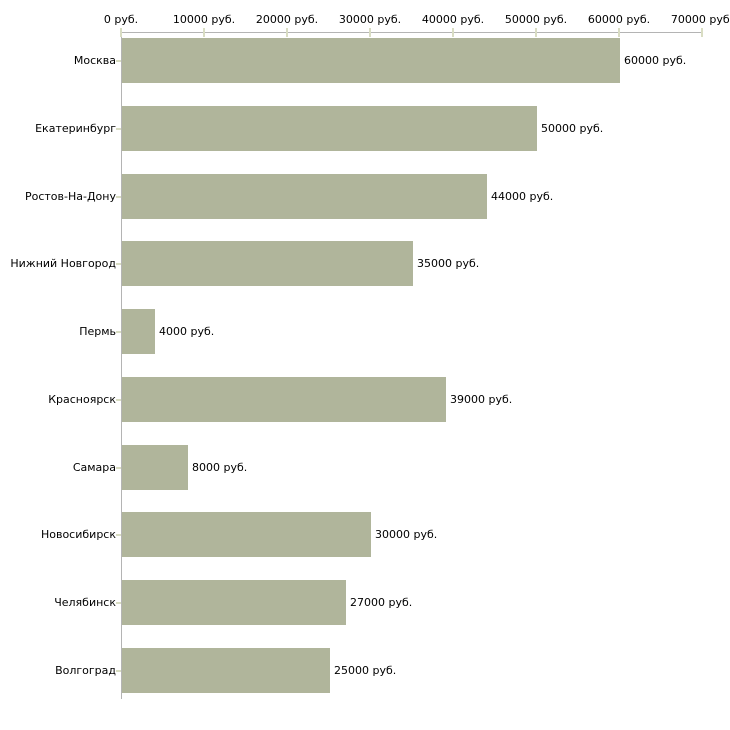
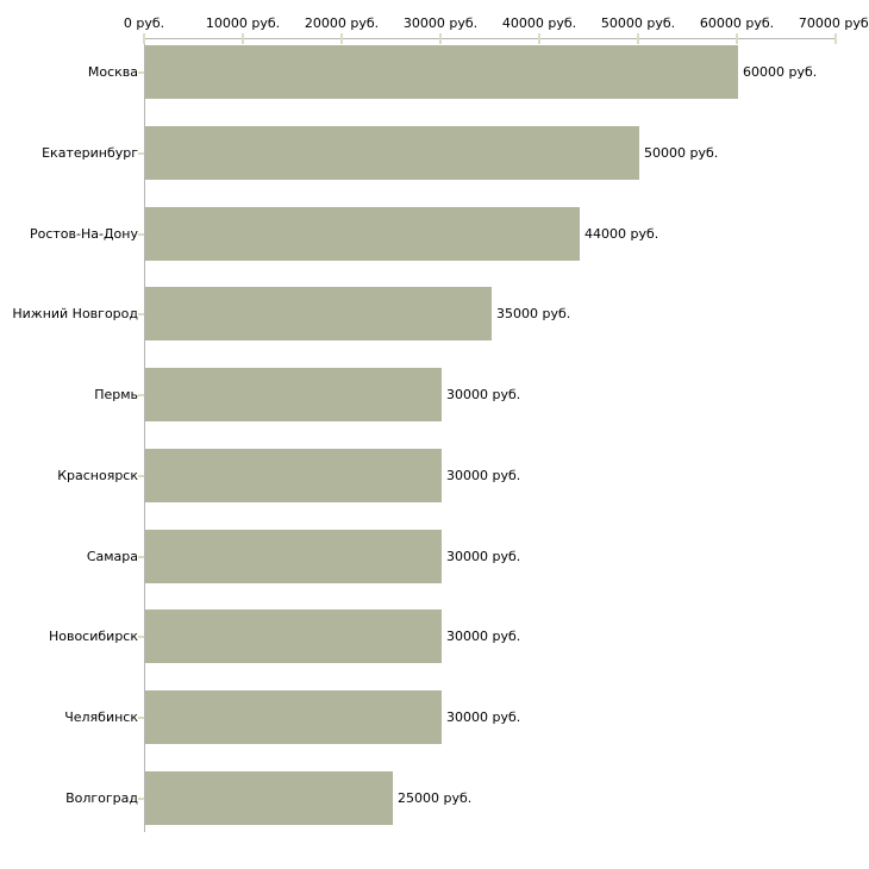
Пермь: 4000 -> 30000
Красноярск: 39000 -> 30000
Самара: 8000 -> 30000
Челябинск: 27000 -> 30000
